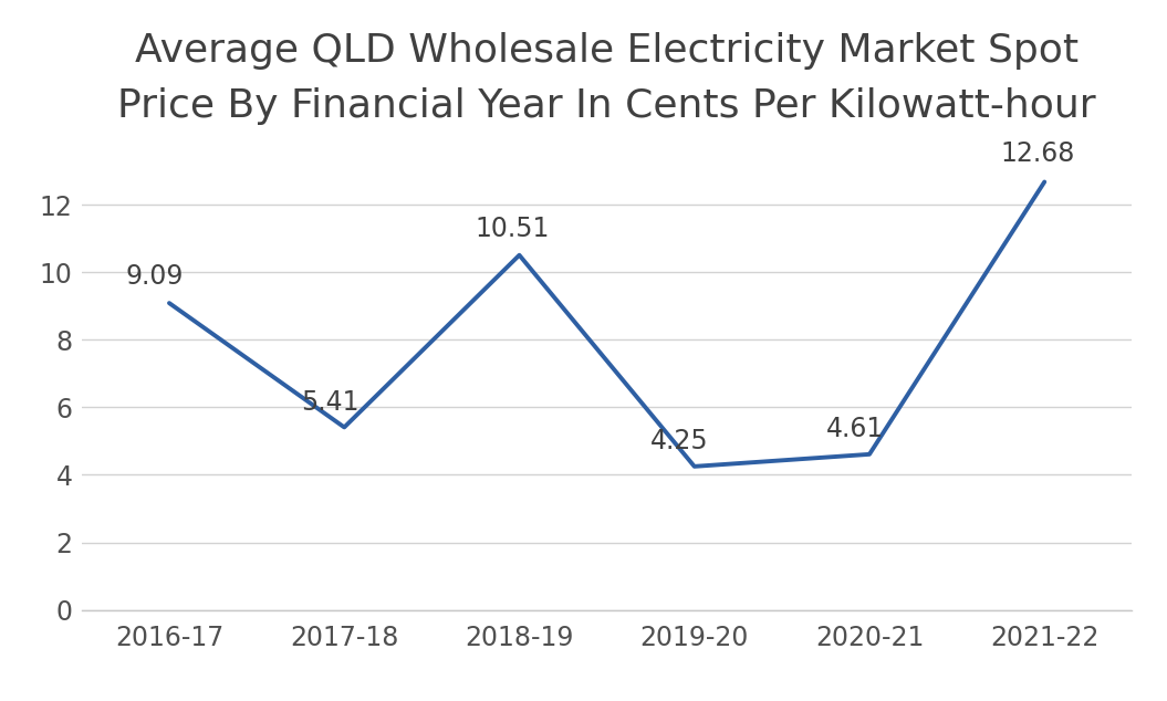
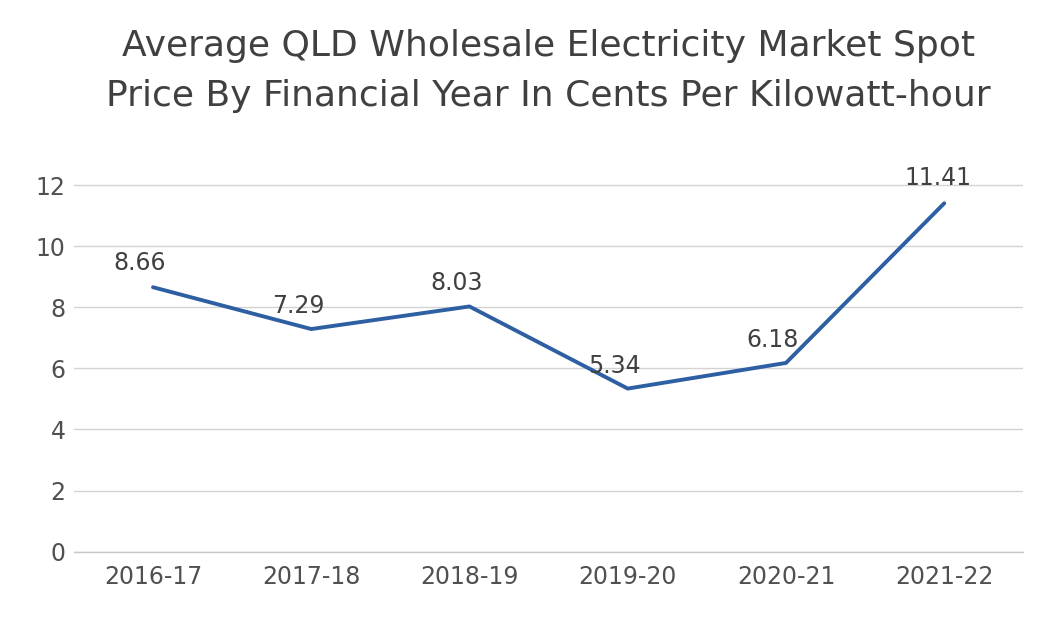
2016-17: 9.09 -> 8.66
2017-18: 5.41 -> 7.29
2018-19: 10.51 -> 8.03
2019-20: 4.25 -> 5.34
2020-21: 4.61 -> 6.18
2021-22: 12.68 -> 11.41
